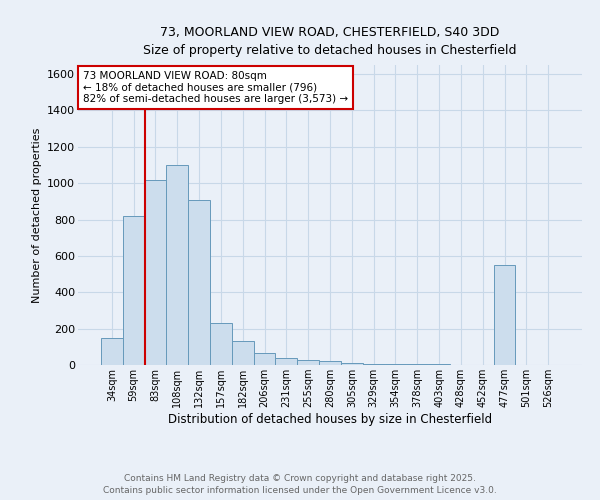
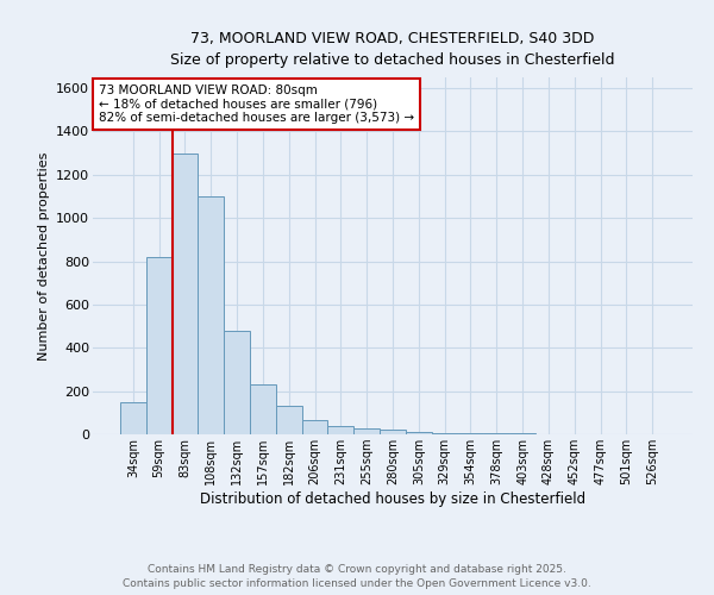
83sqm: 1020 -> 1300
132sqm: 910 -> 480
477sqm: 550 -> 0
